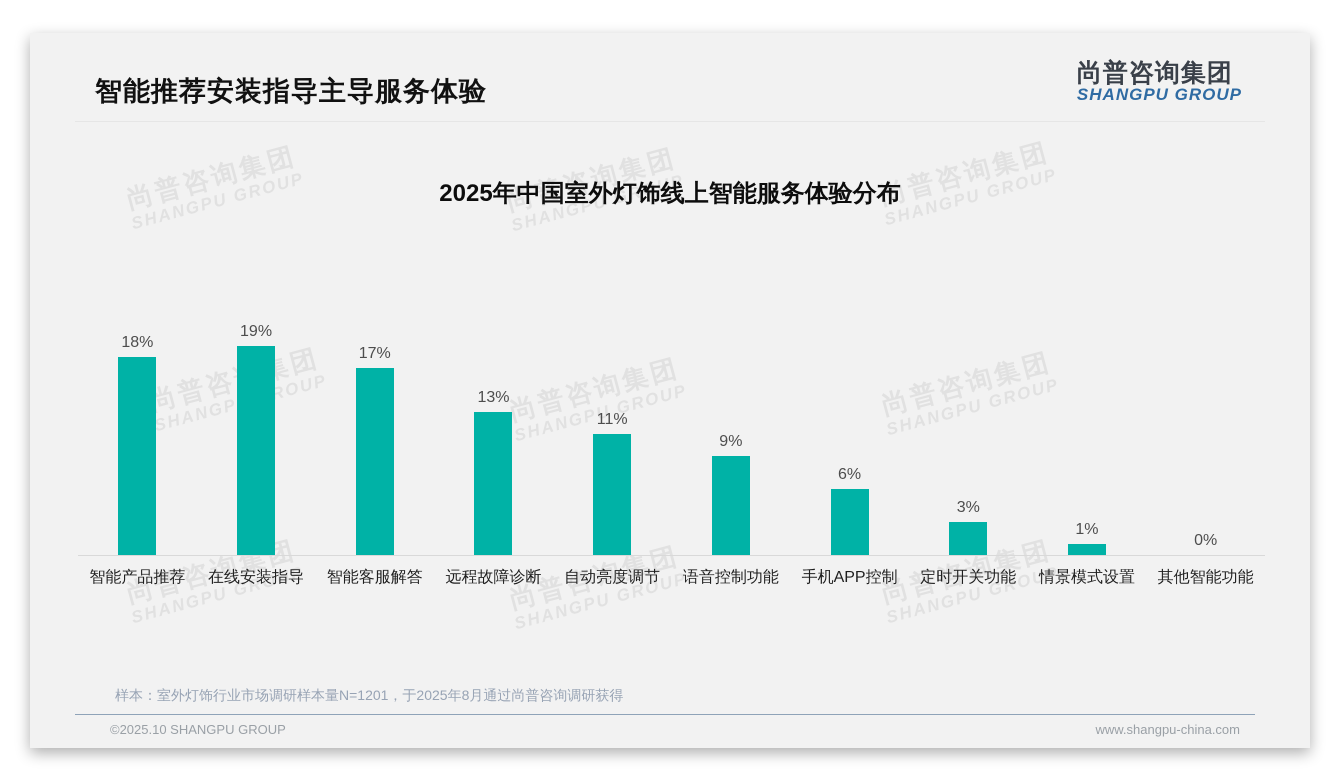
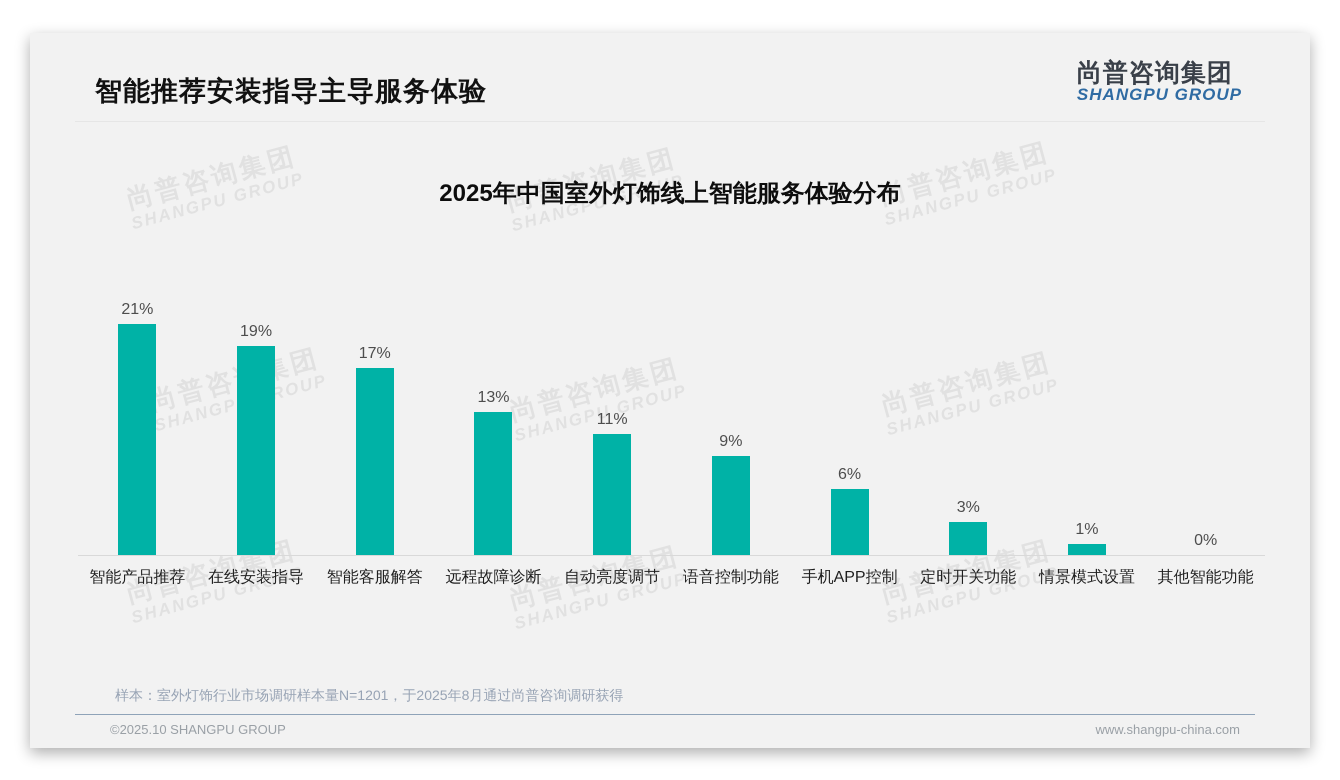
智能产品推荐: 18% -> 21%
